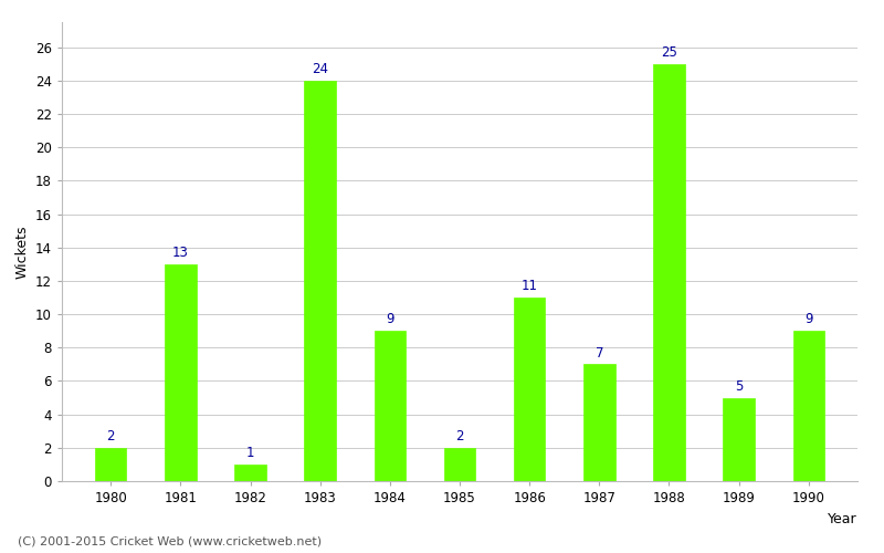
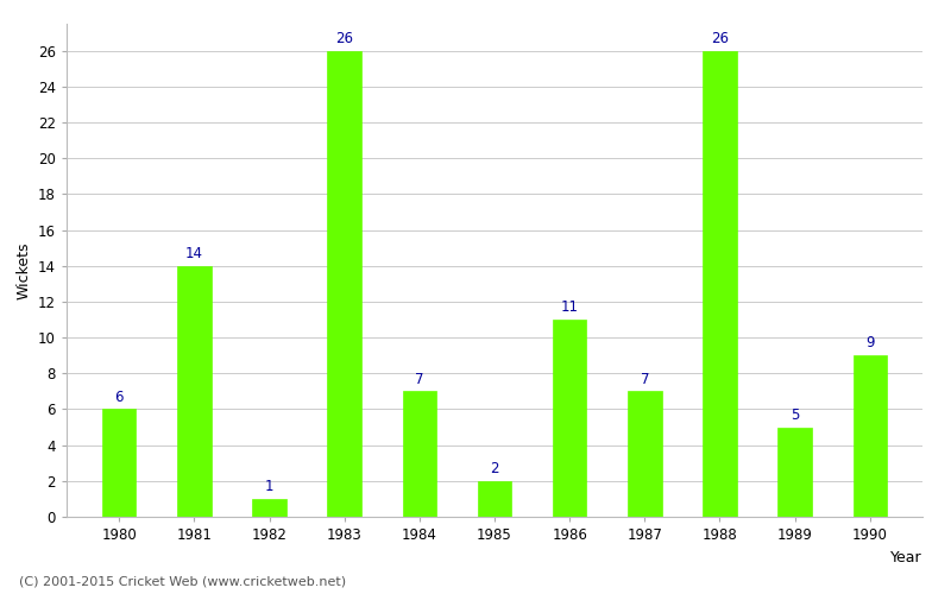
1980: 2 -> 6
1981: 13 -> 14
1983: 24 -> 26
1984: 9 -> 7
1988: 25 -> 26
